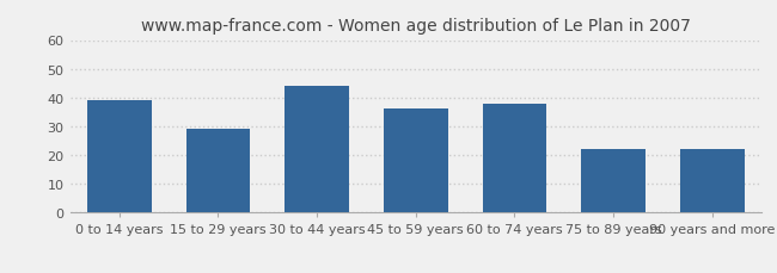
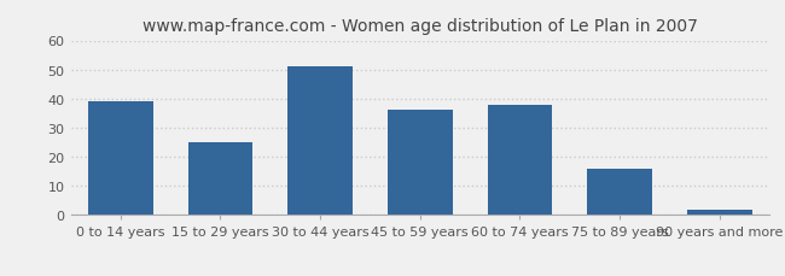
15 to 29 years: 29 -> 25
30 to 44 years: 44 -> 51
75 to 89 years: 22 -> 16
90 years and more: 22 -> 2
